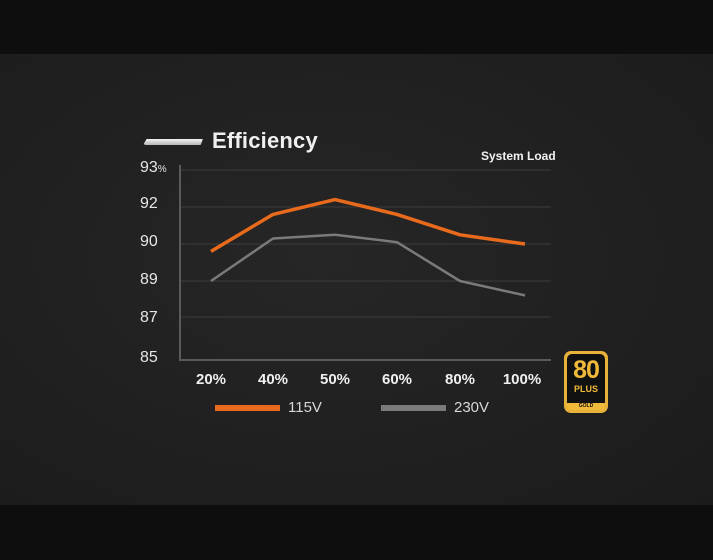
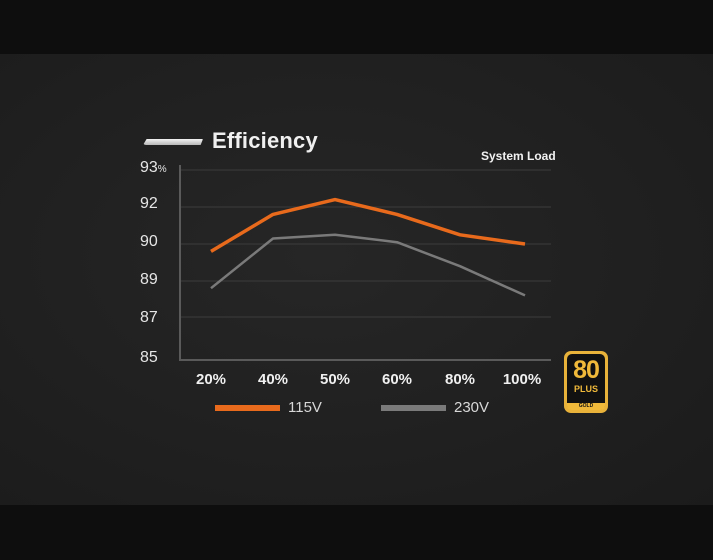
230V/20%: 89.0 -> 88.6
230V/80%: 89.0 -> 89.4
